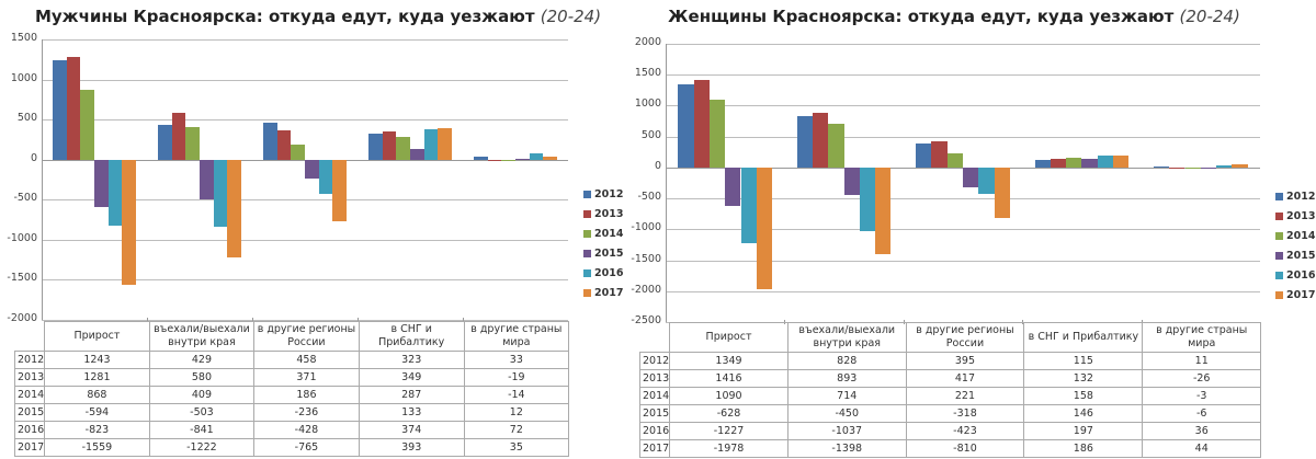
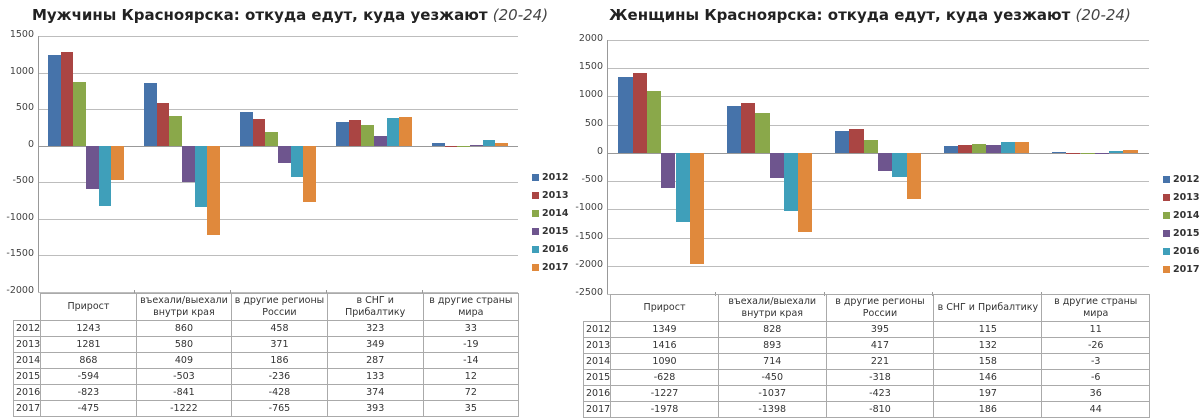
Мужчины Красноярска: откуда едут, куда уезжают/2017/Прирост: -1559 -> -475
Мужчины Красноярска: откуда едут, куда уезжают/2012/въехали/выехали внутри края: 429 -> 860
